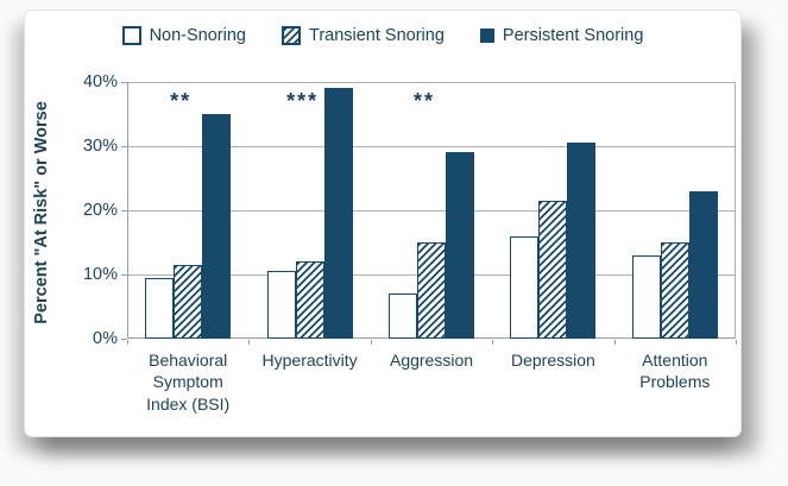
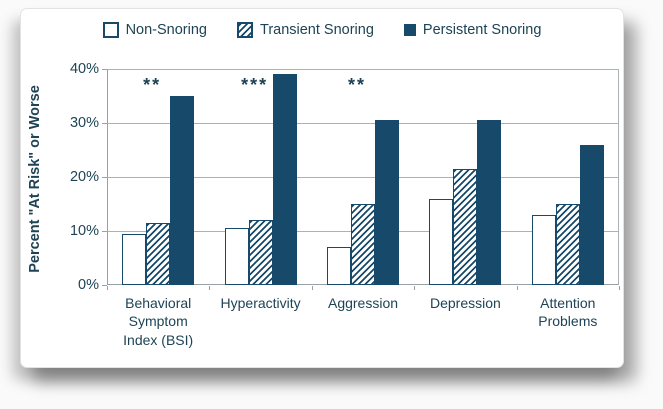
Persistent Snoring/Aggression: 29% -> 30%
Persistent Snoring/Attention Problems: 23% -> 26%
